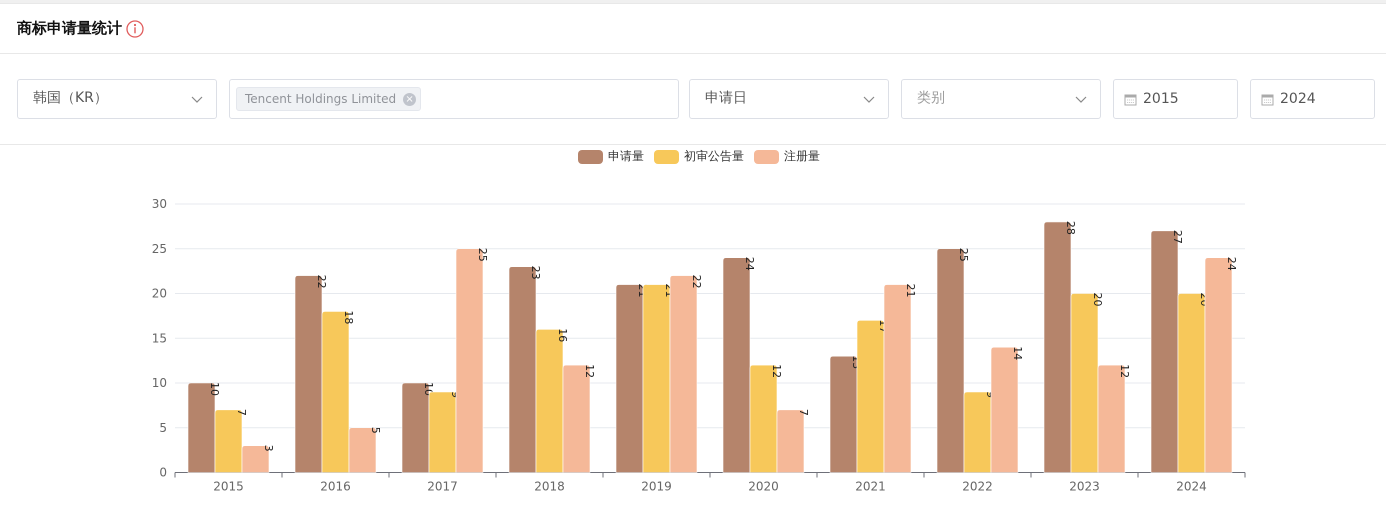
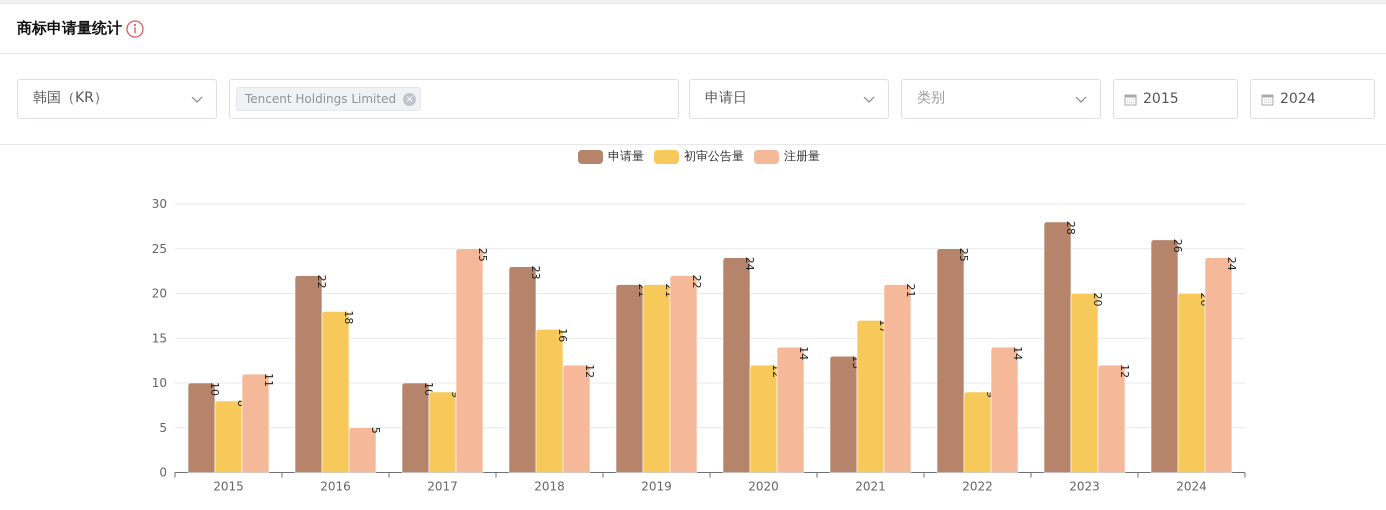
初审公告量/2015: 7 -> 8
注册量/2015: 3 -> 11
注册量/2020: 7 -> 14
申请量/2024: 27 -> 26
